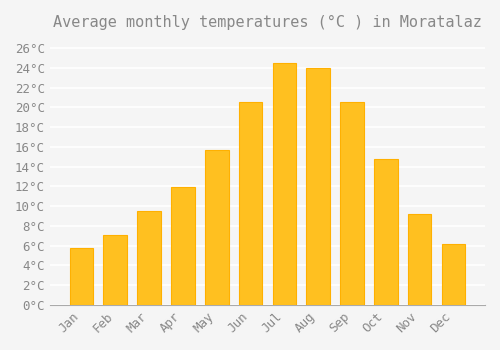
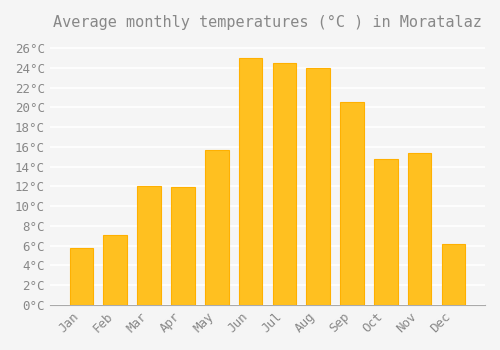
Mar: 9.5°C -> 12.0°C
Jun: 20.5°C -> 25.0°C
Nov: 9.2°C -> 15.4°C
